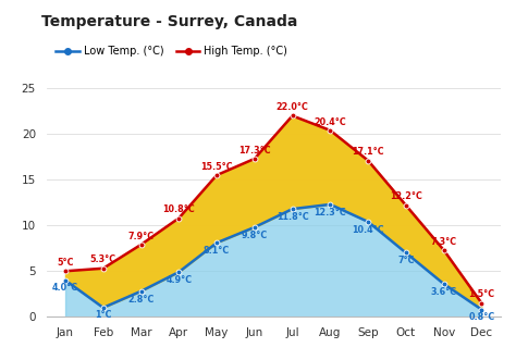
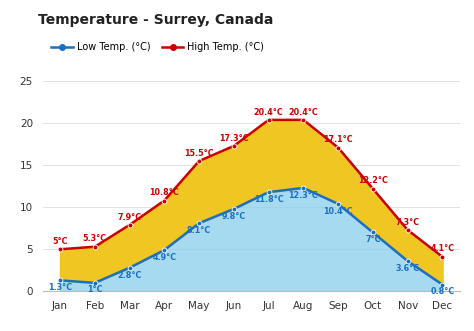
Low Temp. (°C)/Jan: 4.0°C -> 1.3°C
High Temp. (°C)/Jul: 22.0°C -> 20.4°C
High Temp. (°C)/Dec: 1.5°C -> 4.1°C
